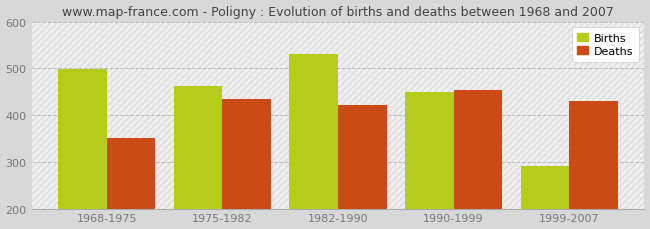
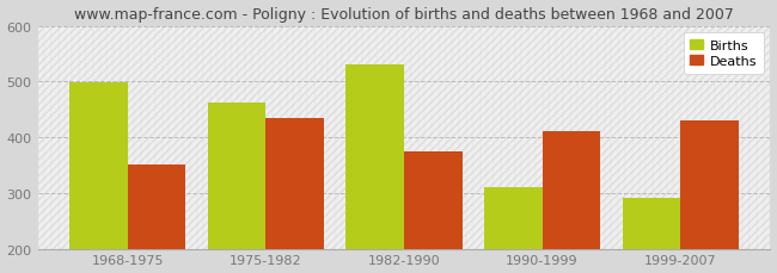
Deaths/1982-1990: 421 -> 375
Births/1990-1999: 450 -> 310
Deaths/1990-1999: 454 -> 410
